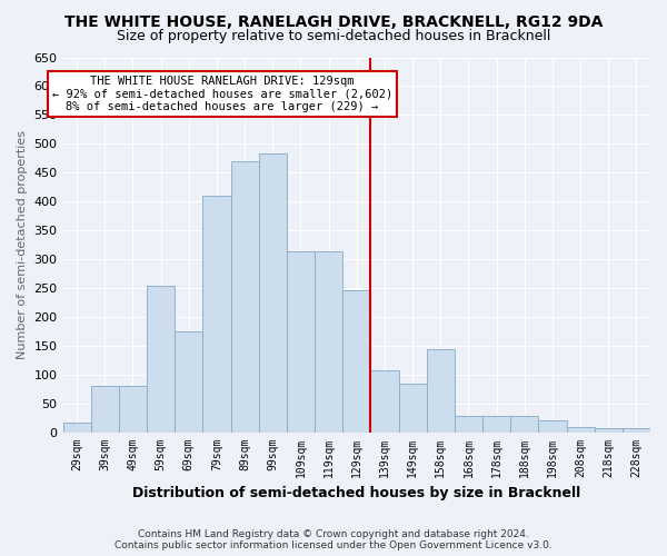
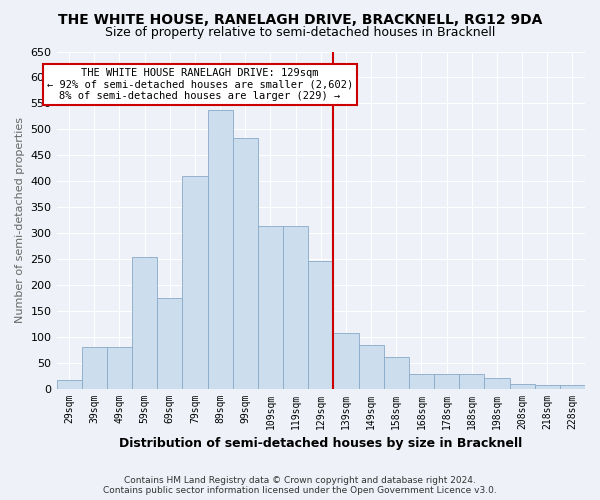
89sqm: 470 -> 537
158sqm: 144 -> 60
